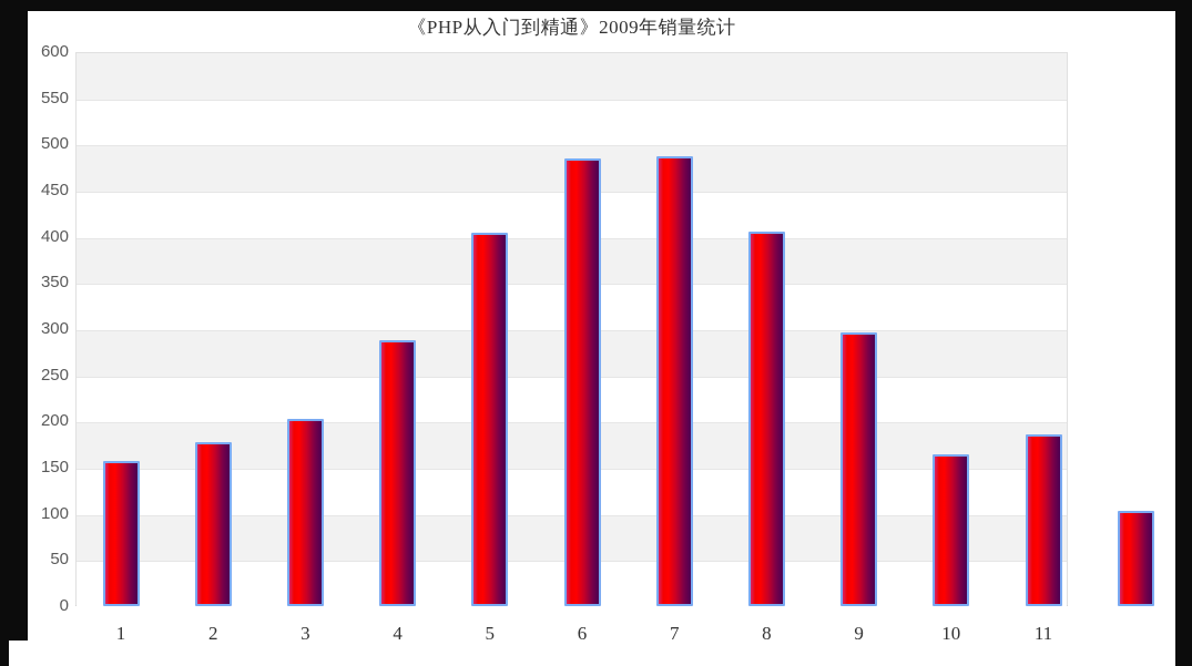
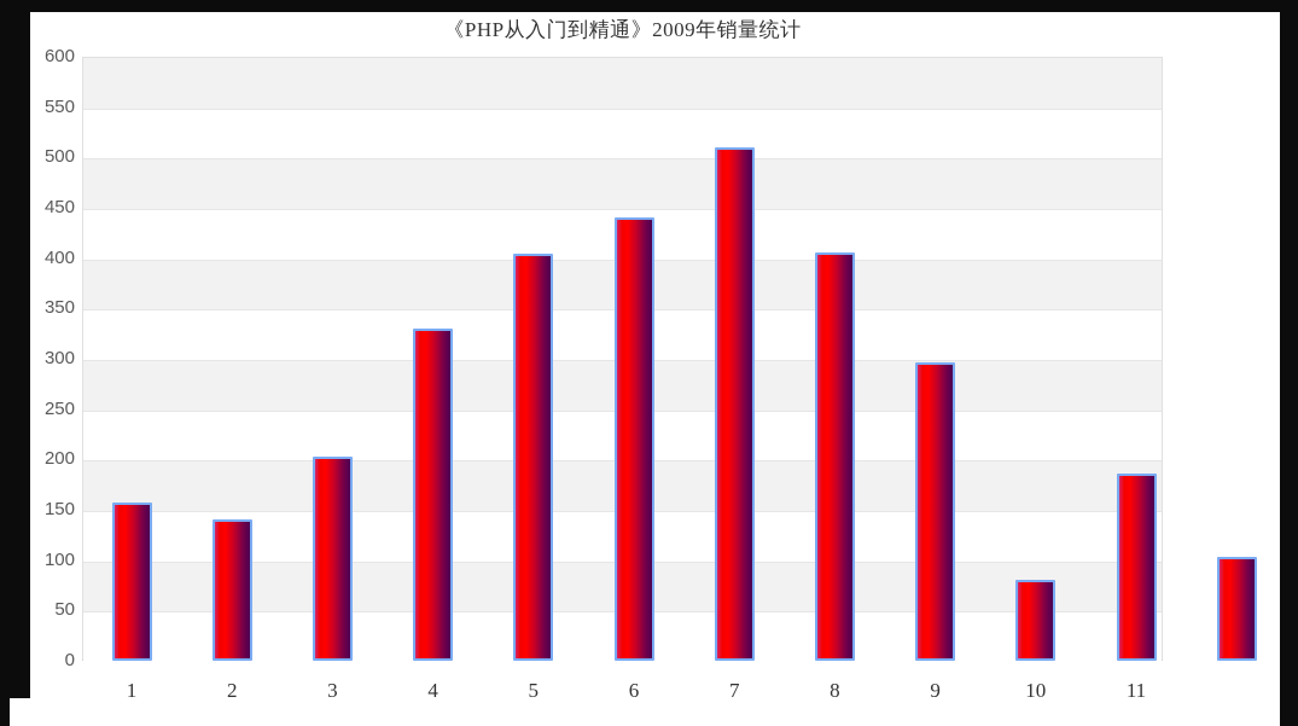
2: 180 -> 140
4: 290 -> 330
6: 480 -> 440
7: 490 -> 510
10: 160 -> 80
